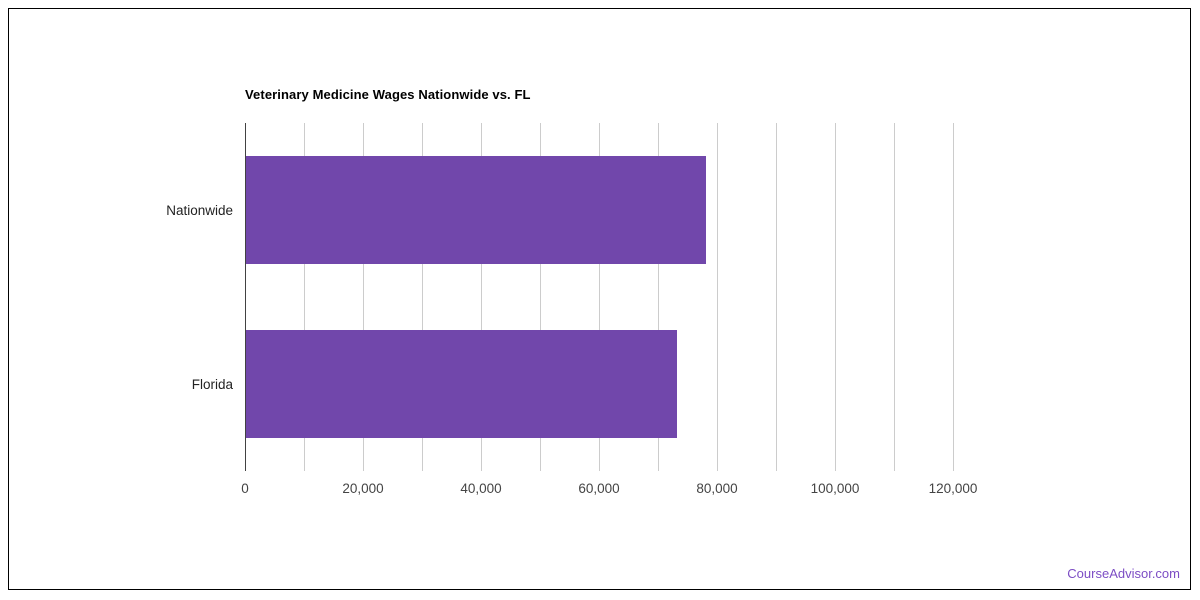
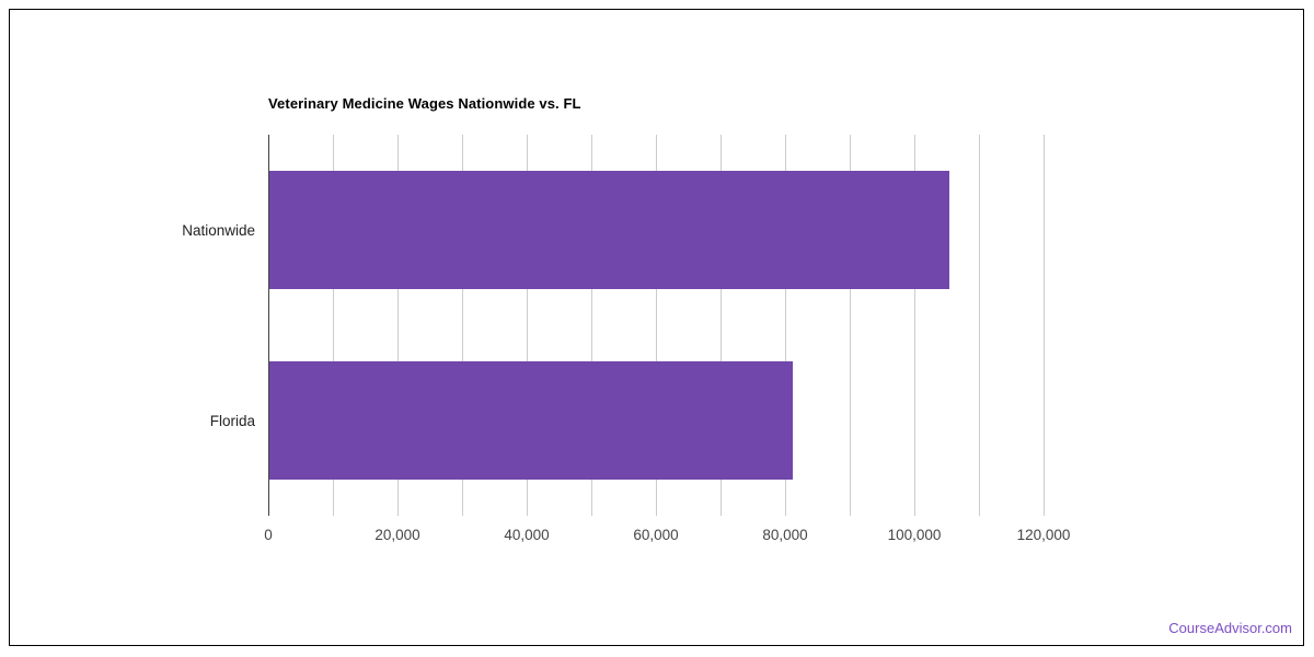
Nationwide: 78000 -> 105000
Florida: 73000 -> 81000
